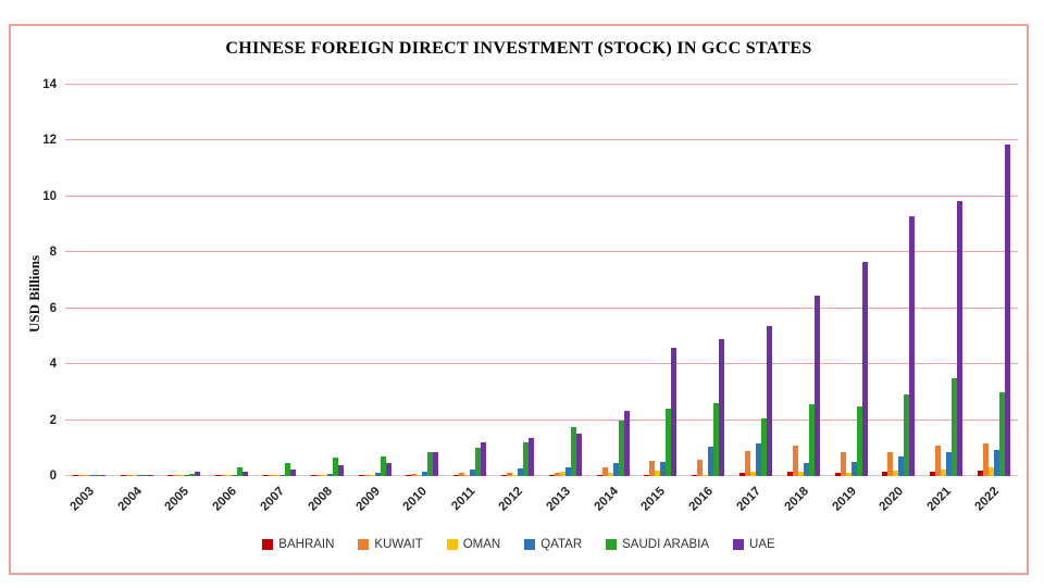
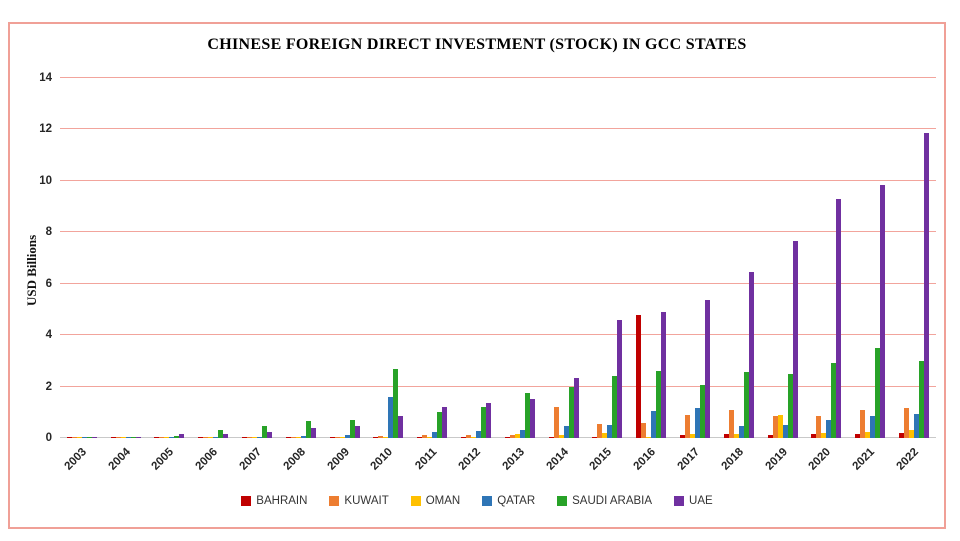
QATAR/2010: 0.2 -> 1.6
SAUDI ARABIA/2010: 0.8 -> 2.7
KUWAIT/2014: 0.3 -> 1.2
BAHRAIN/2016: 0.1 -> 4.8
OMAN/2019: 0.1 -> 0.9
